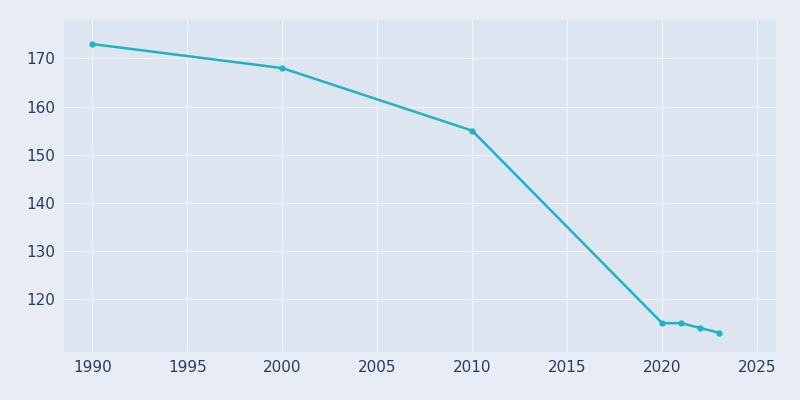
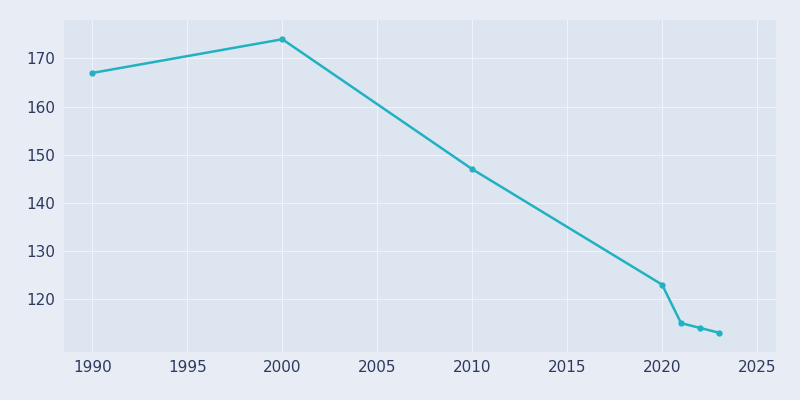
1990: 173 -> 167
2000: 168 -> 174
2010: 155 -> 147
2020: 115 -> 123
